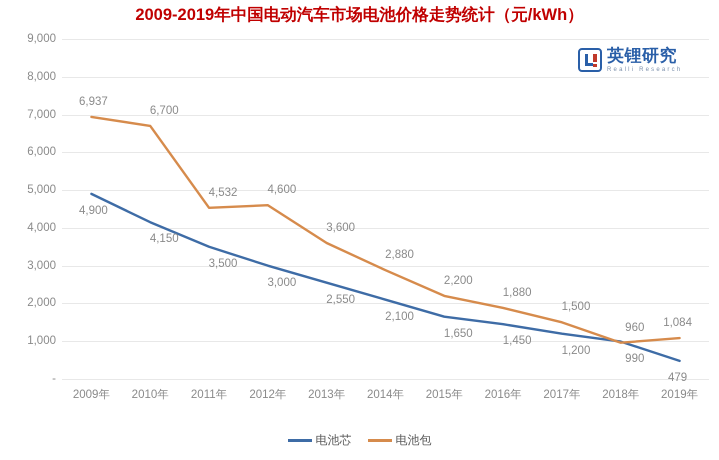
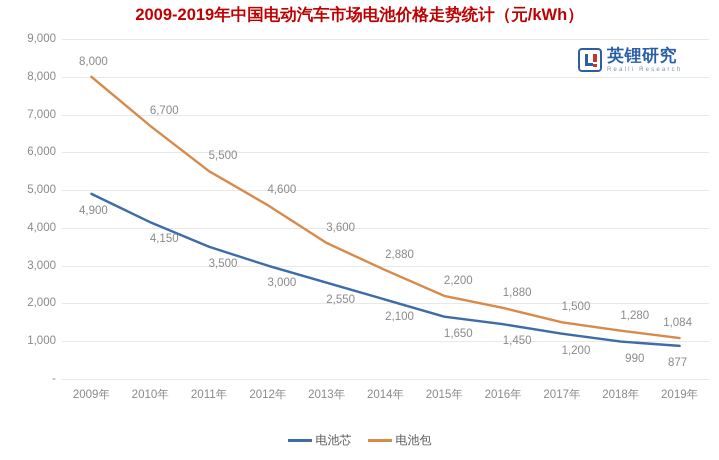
电池包/2009年: 6,937 -> 8,000
电池包/2011年: 4,532 -> 5,500
电池包/2018年: 960 -> 1,280
电池芯/2019年: 479 -> 877
